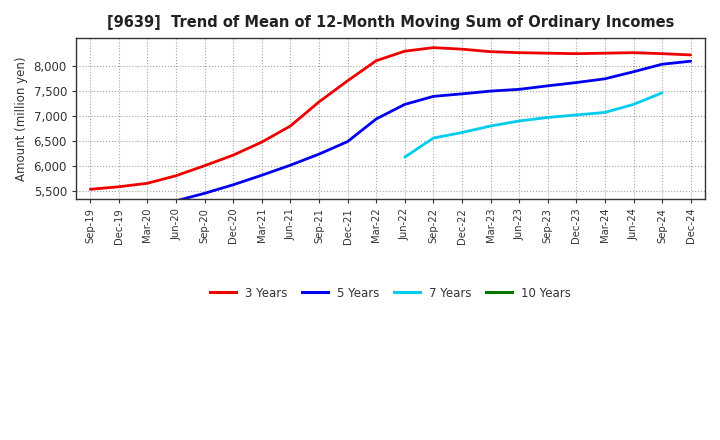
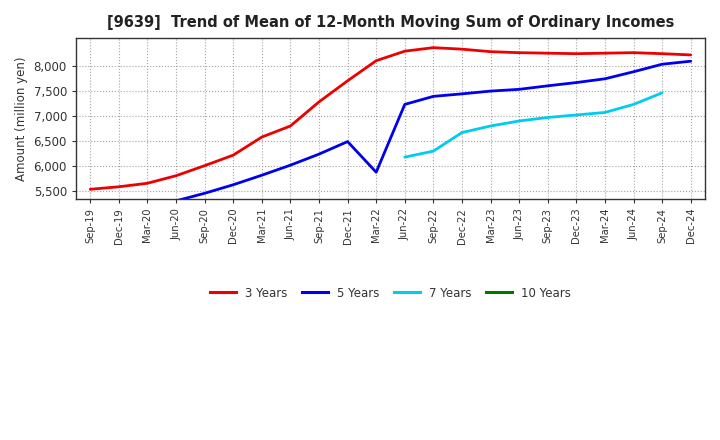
3 Years/Mar-21: 6,480 -> 6,580
5 Years/Mar-22: 6,940 -> 5,880
7 Years/Sep-22: 6,560 -> 6,300
